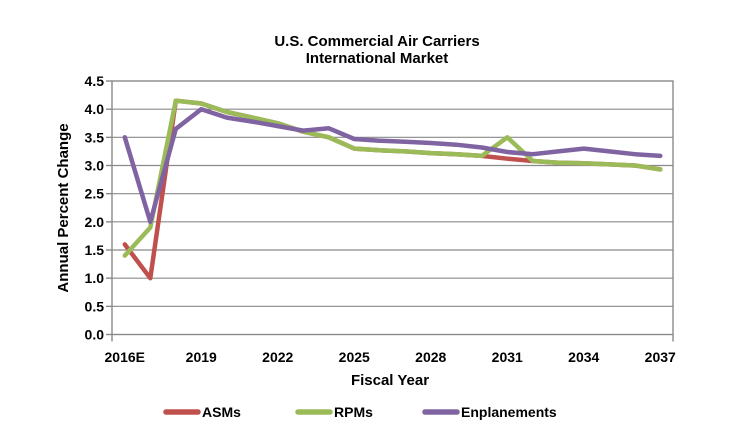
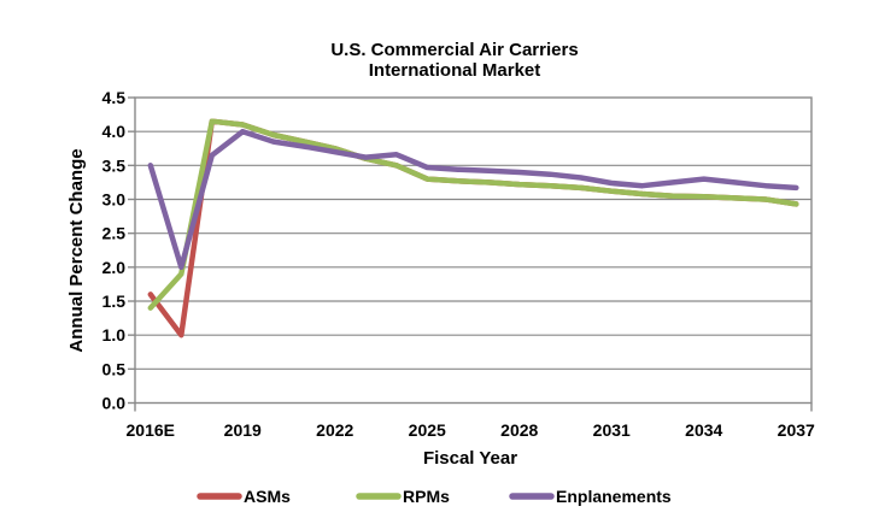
RPMs/2031: 3.5 -> 3.1
